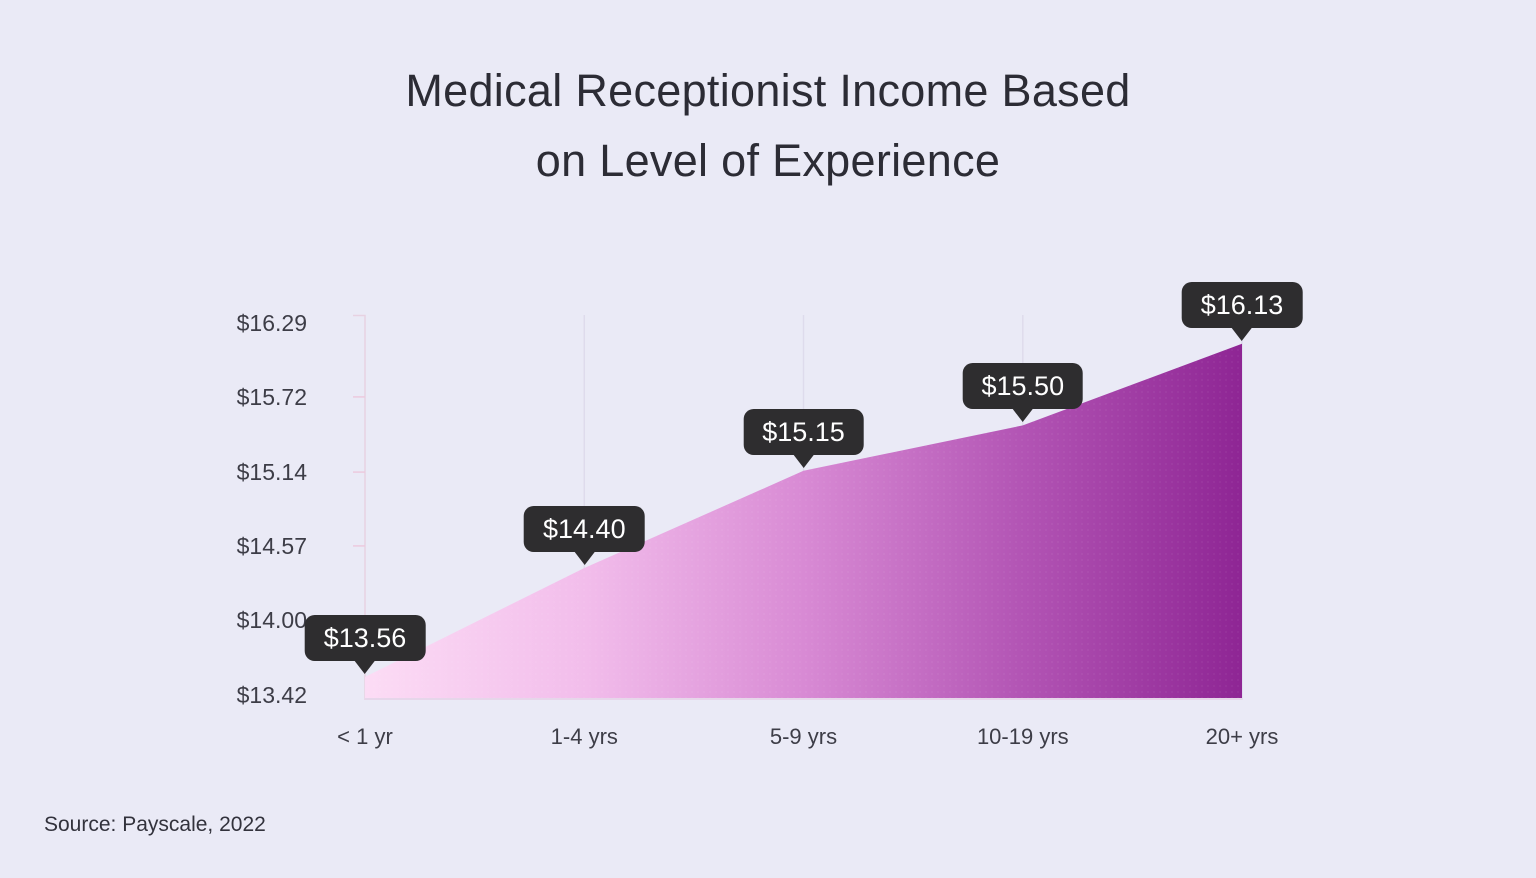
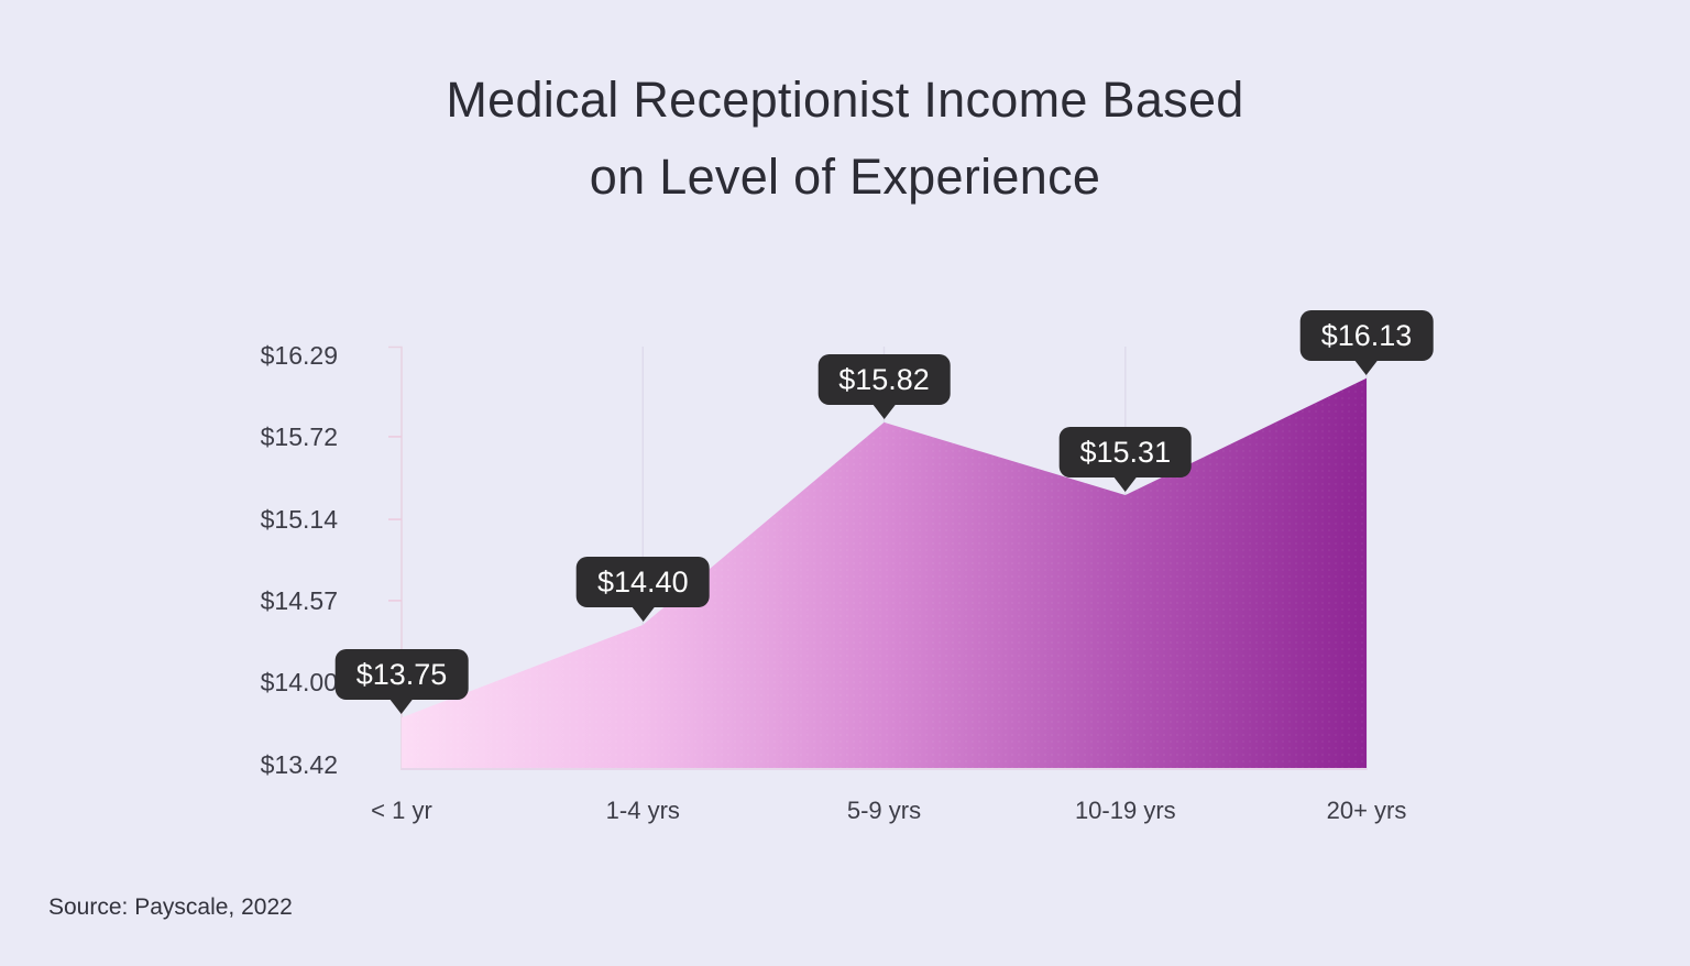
< 1 yr: $13.56 -> $13.75
5-9 yrs: $15.15 -> $15.82
10-19 yrs: $15.50 -> $15.31
